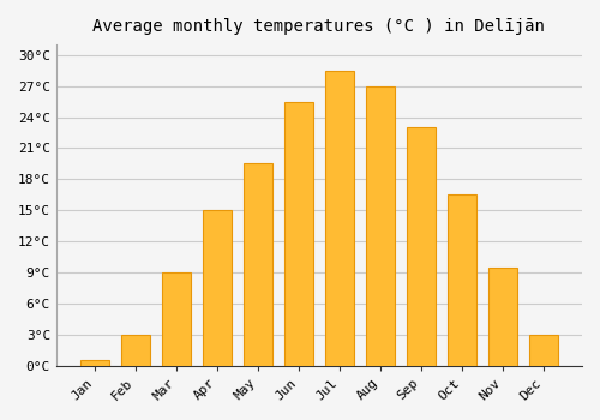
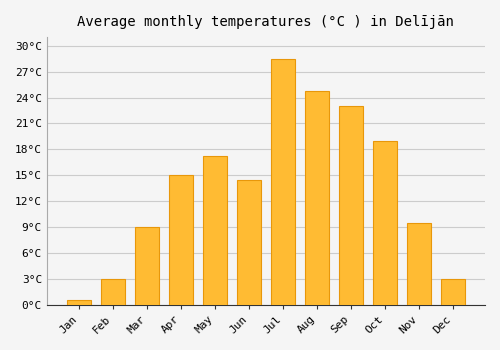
May: 19.5°C -> 17.2°C
Jun: 25.5°C -> 14.4°C
Aug: 27.0°C -> 24.8°C
Oct: 16.5°C -> 19.0°C
